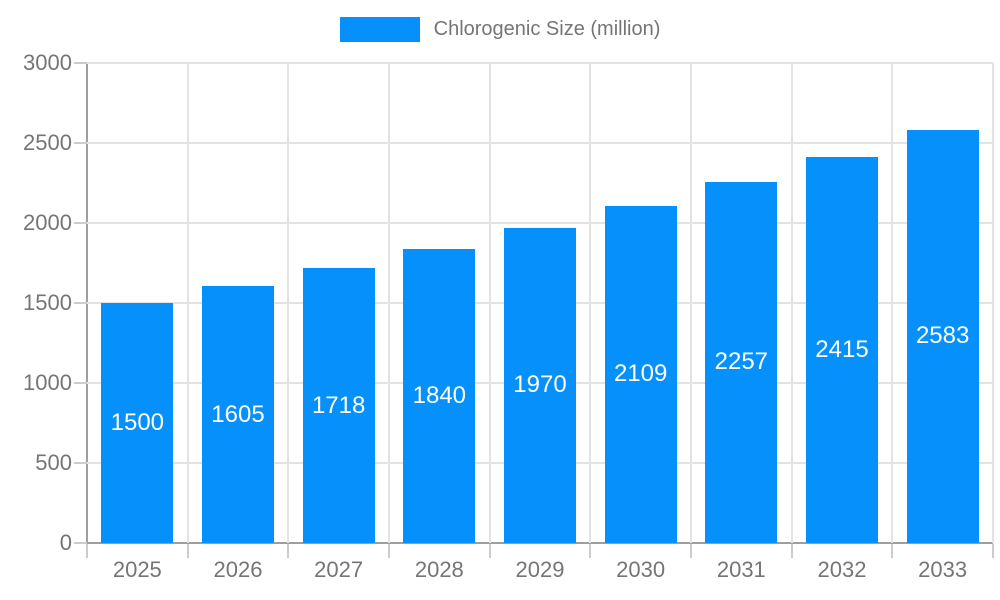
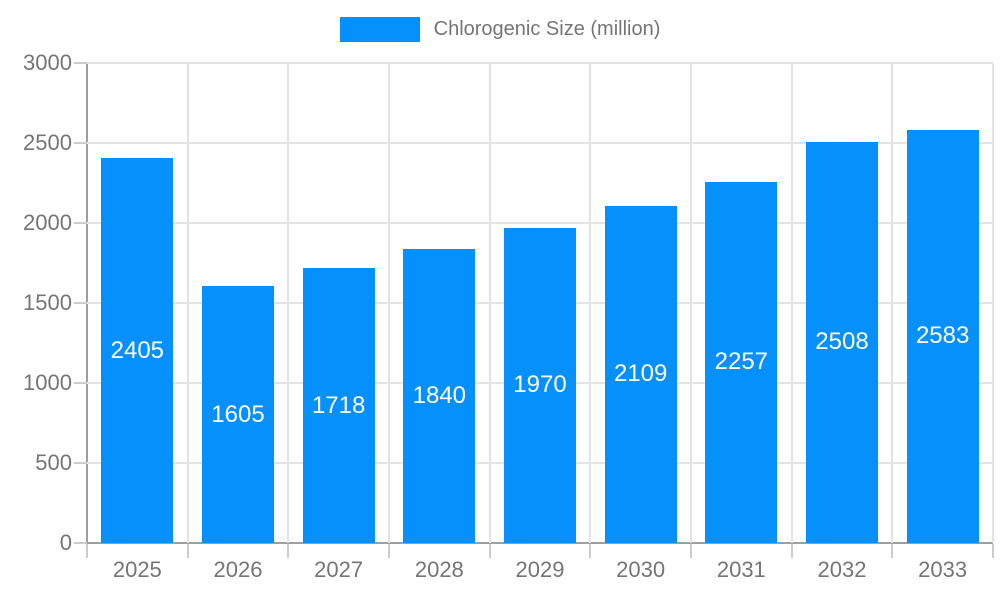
2025: 1500 -> 2405
2032: 2415 -> 2508
